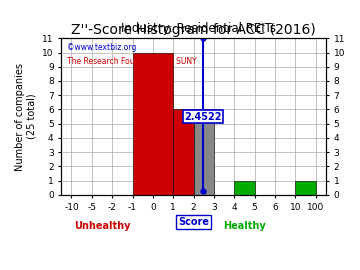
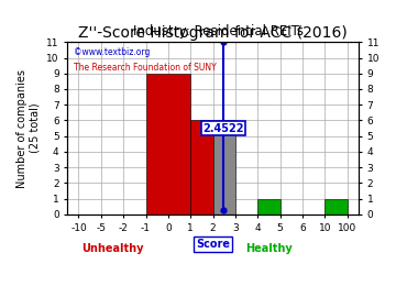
0: 10 -> 9
